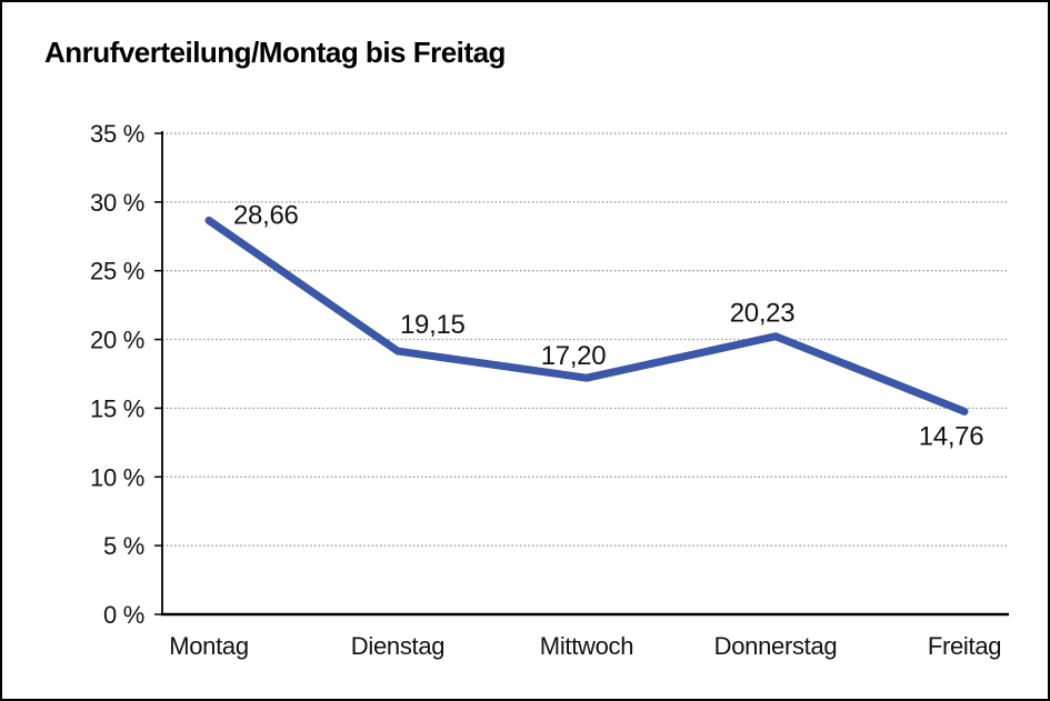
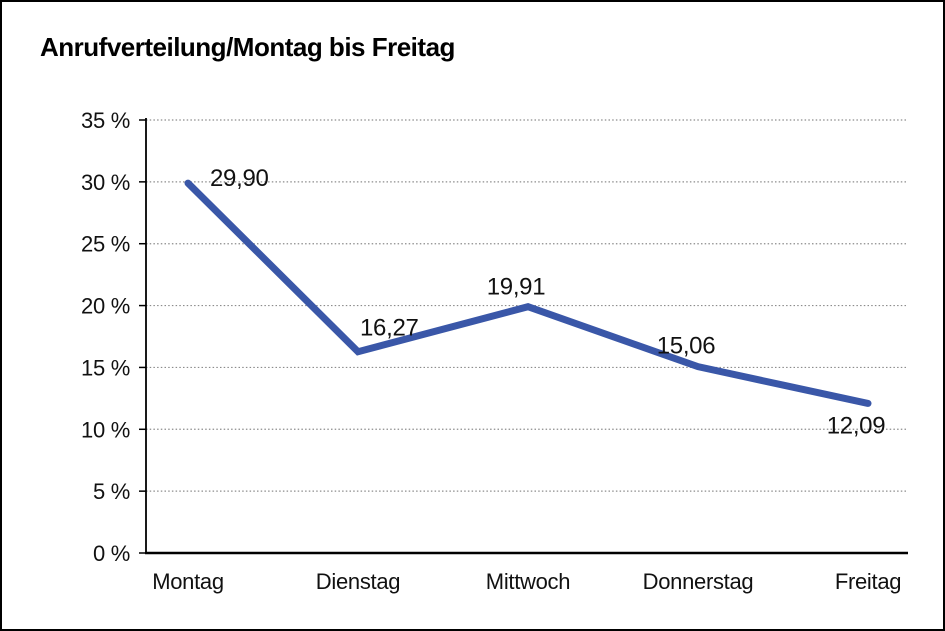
Montag: 28,66 -> 29,90
Dienstag: 19,15 -> 16,27
Mittwoch: 17,20 -> 19,91
Donnerstag: 20,23 -> 15,06
Freitag: 14,76 -> 12,09
